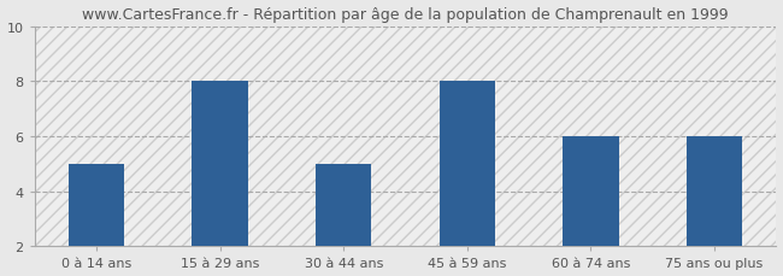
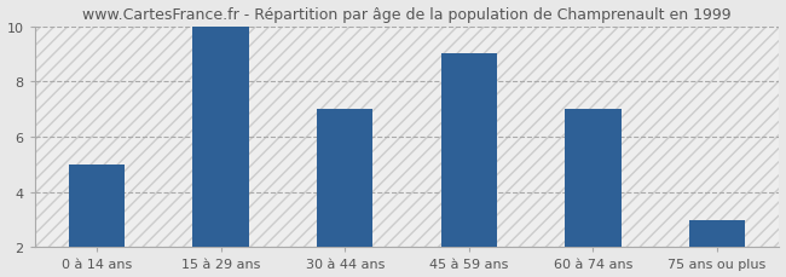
15 à 29 ans: 8 -> 10
30 à 44 ans: 5 -> 7
45 à 59 ans: 8 -> 9
60 à 74 ans: 6 -> 7
75 ans ou plus: 6 -> 3
